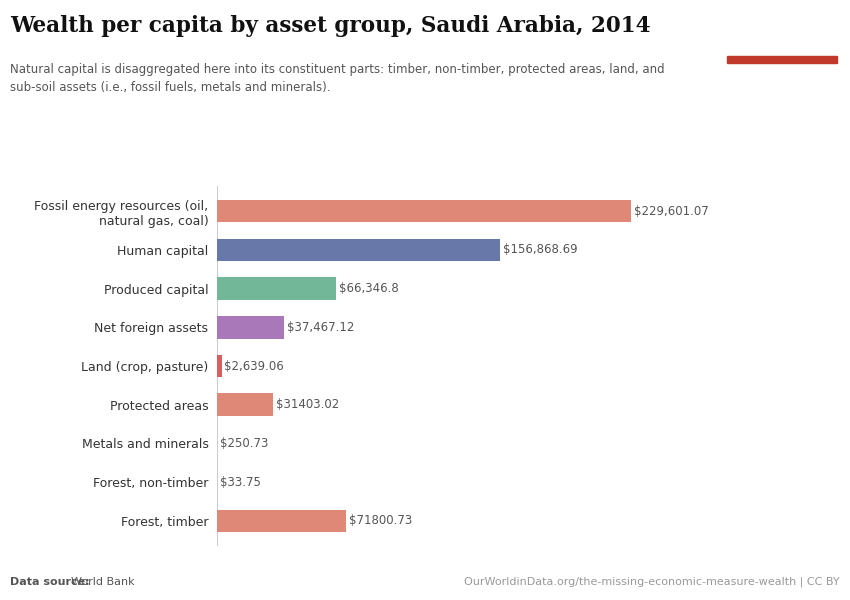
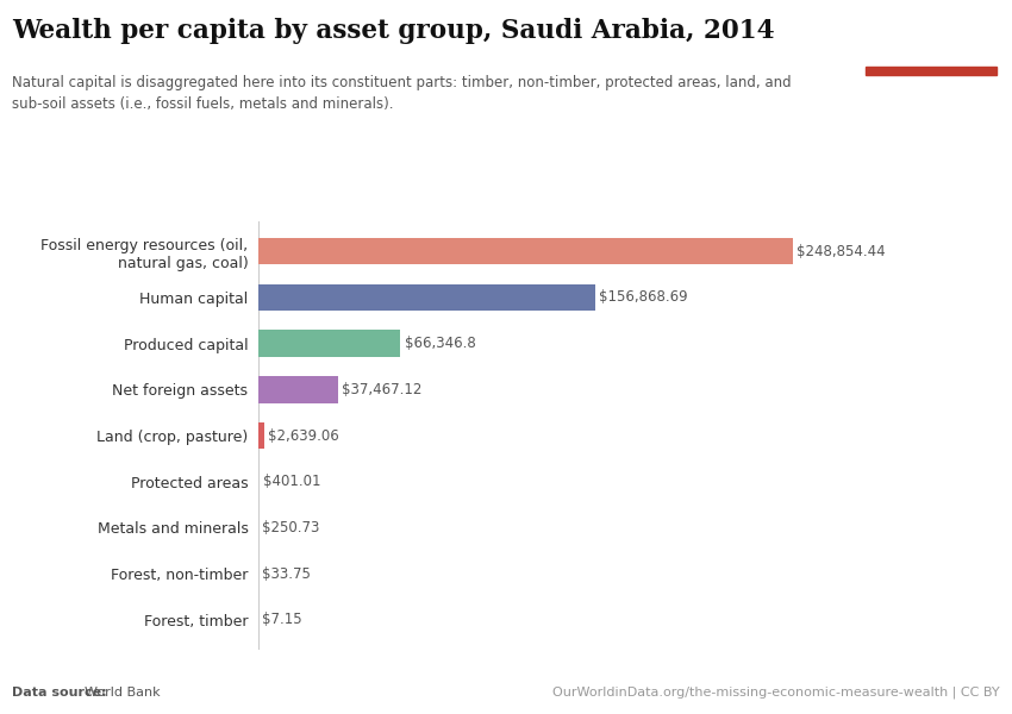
Fossil energy resources (oil, natural gas, coal): $229,601.07 -> $248,854.44
Protected areas: $31403.02 -> $401.01
Forest, timber: $71800.73 -> $7.15
